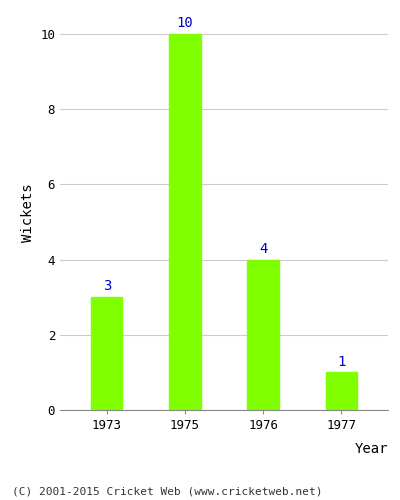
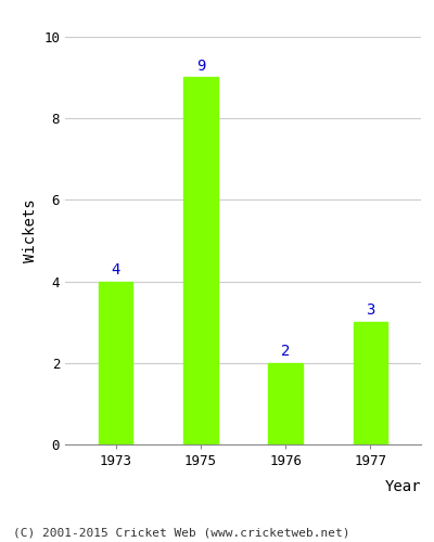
1973: 3 -> 4
1975: 10 -> 9
1976: 4 -> 2
1977: 1 -> 3
